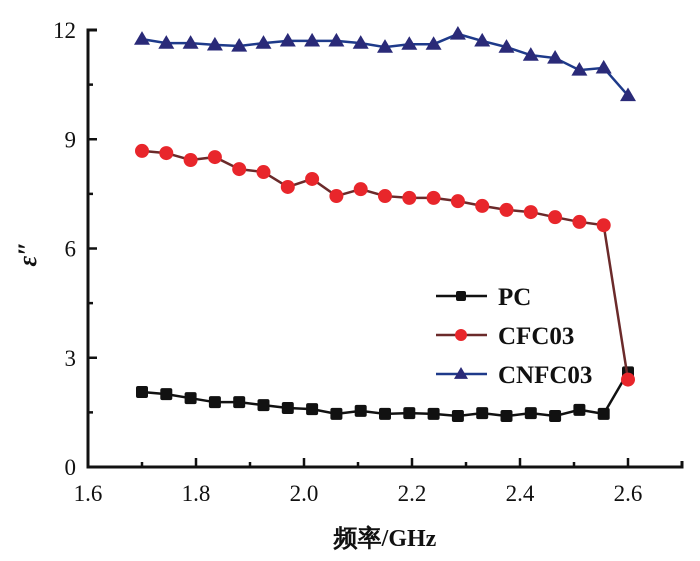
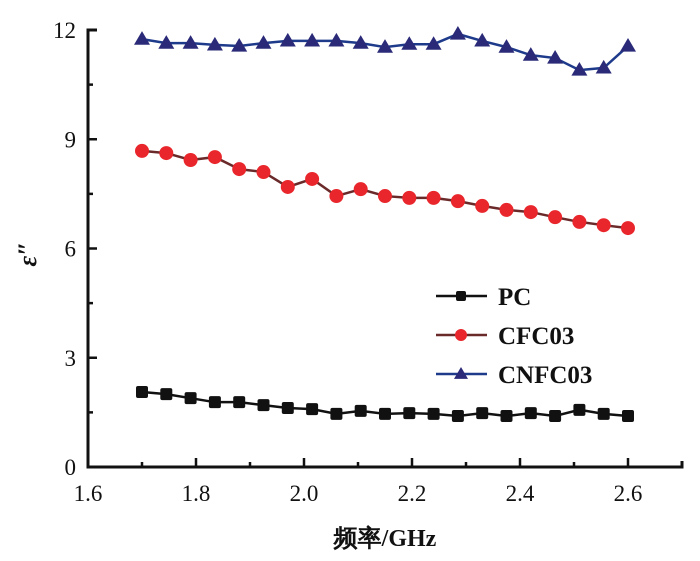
PC/2.6: 2,6 -> 1,4
CFC03/2.6: 2,4 -> 6,6
CNFC03/2.6: 10,2 -> 11,6
